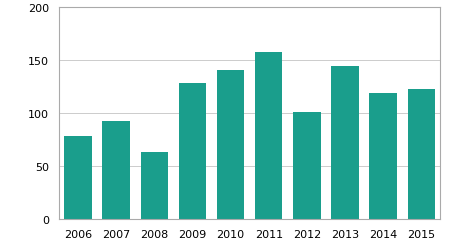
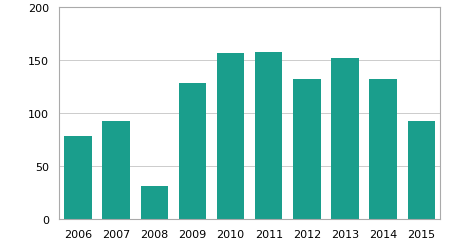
2008: 63 -> 31
2010: 140 -> 156
2012: 101 -> 132
2013: 144 -> 152
2014: 119 -> 132
2015: 122 -> 92
